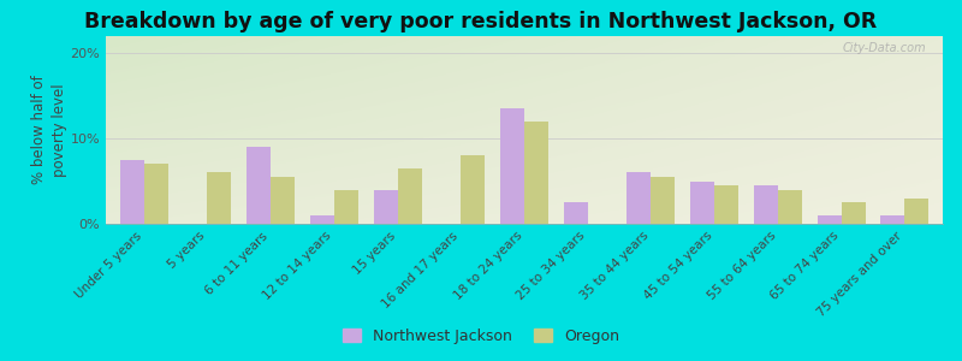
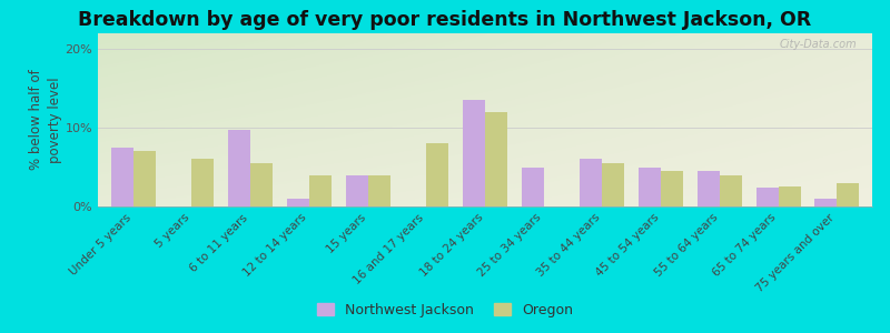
Northwest Jackson/6 to 11 years: 9.0% -> 9.8%
Oregon/15 years: 6.5% -> 4.0%
Northwest Jackson/25 to 34 years: 2.5% -> 5.0%
Northwest Jackson/65 to 74 years: 1.0% -> 2.4%
